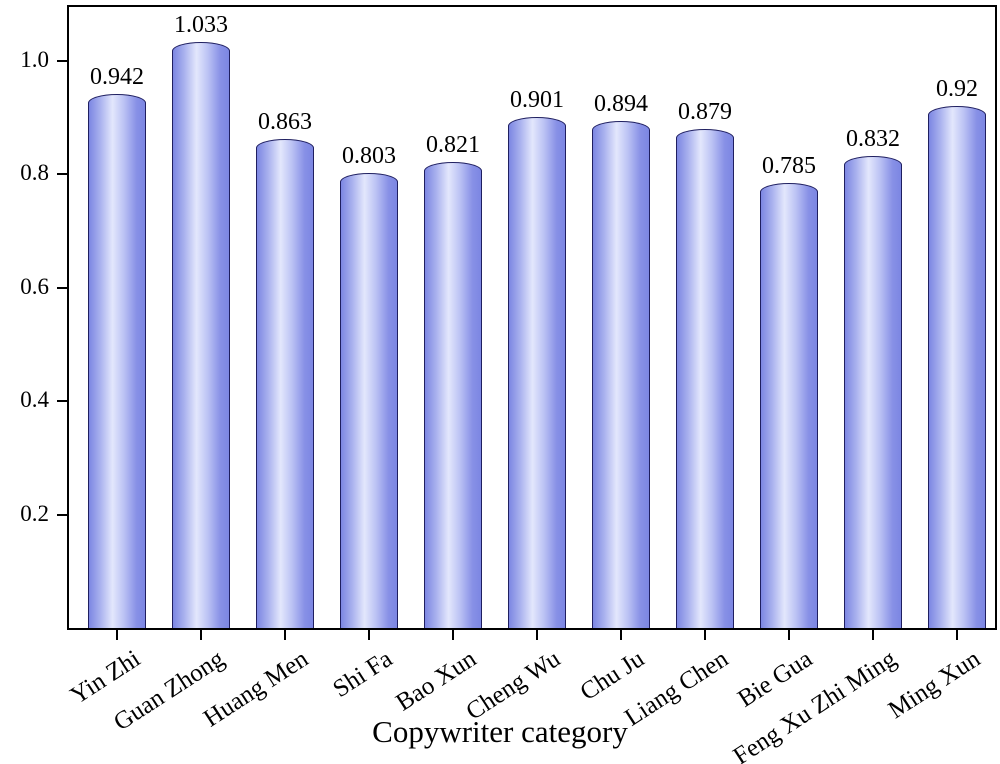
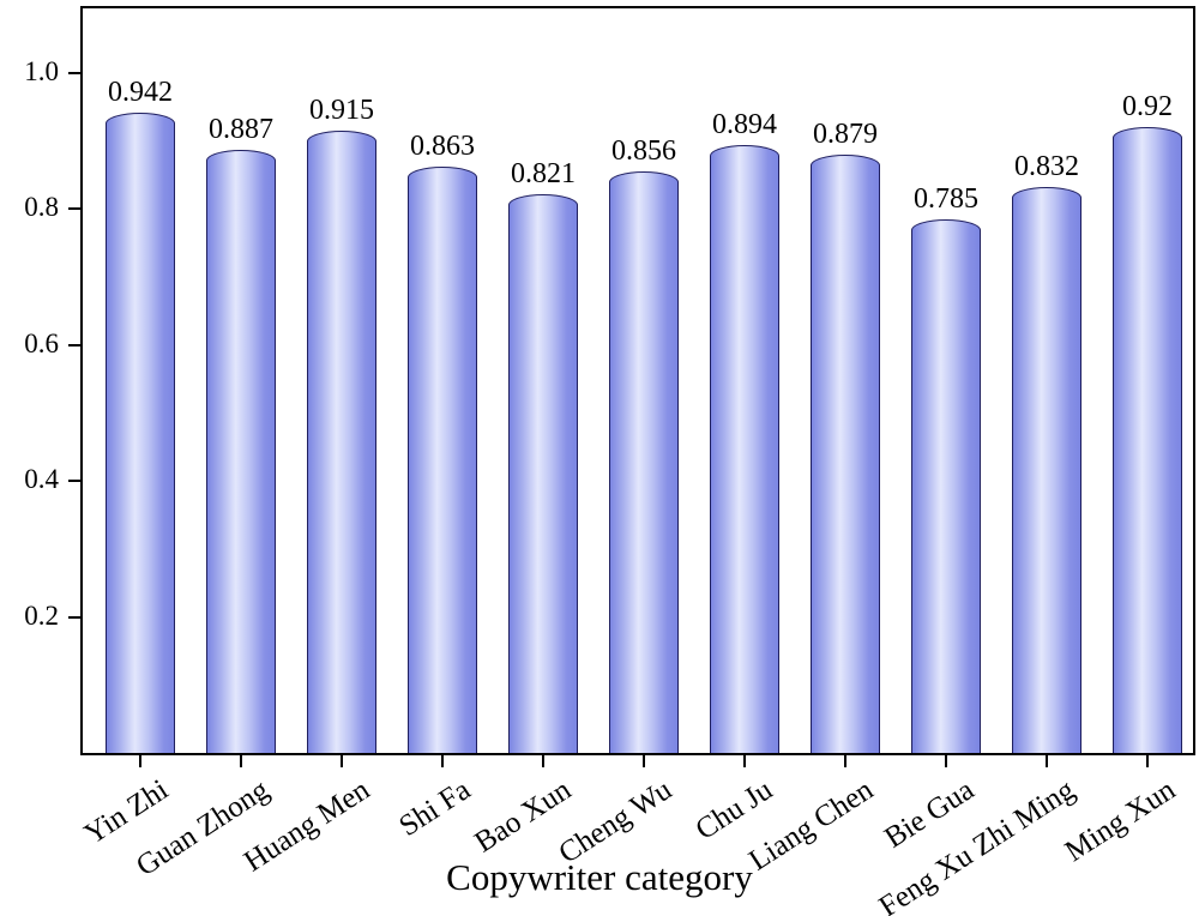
Guan Zhong: 1.033 -> 0.887
Huang Men: 0.863 -> 0.915
Shi Fa: 0.803 -> 0.863
Cheng Wu: 0.901 -> 0.856
